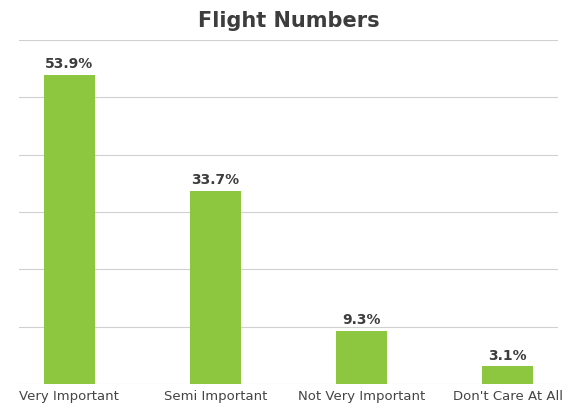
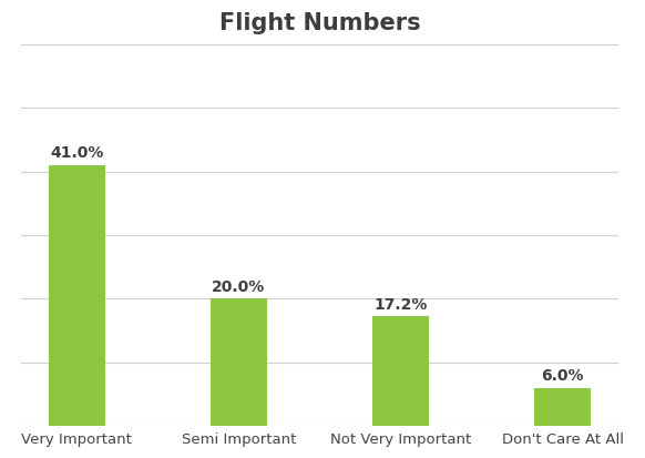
Very Important: 53.9% -> 41.0%
Semi Important: 33.7% -> 20.0%
Not Very Important: 9.3% -> 17.2%
Don't Care At All: 3.1% -> 6.0%
